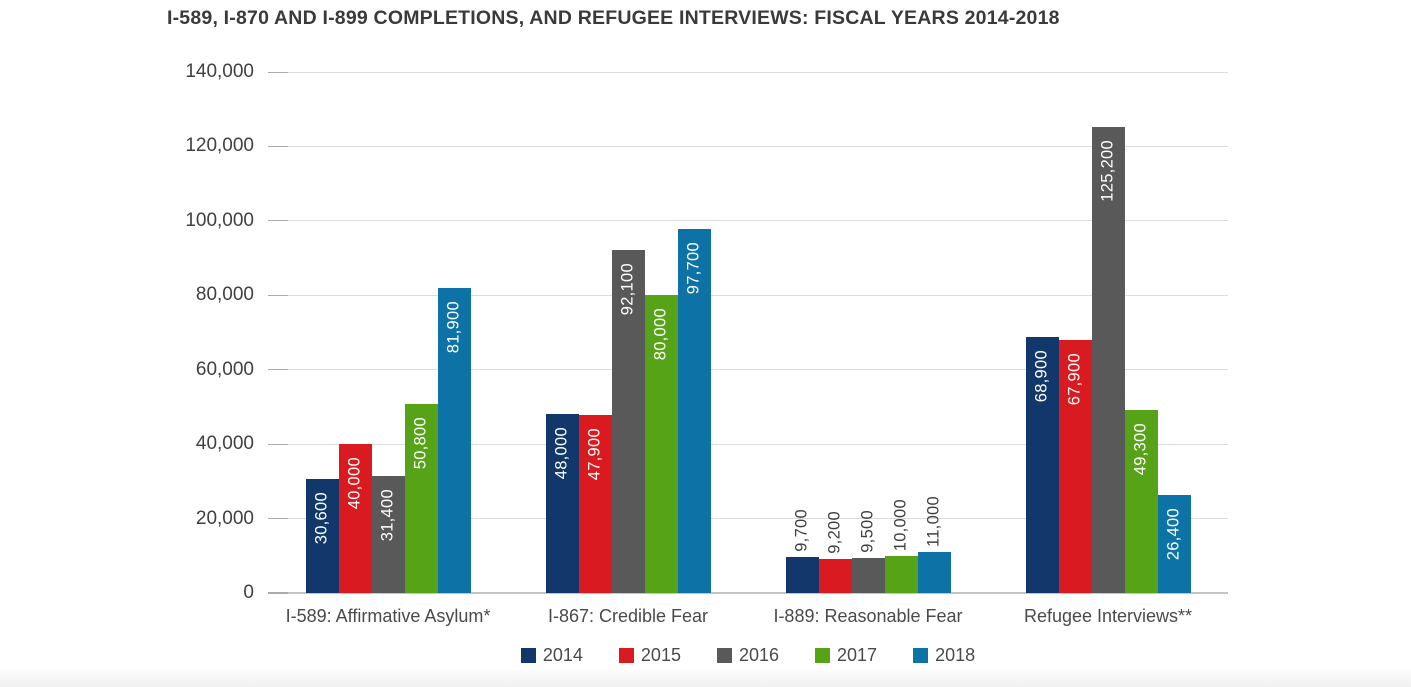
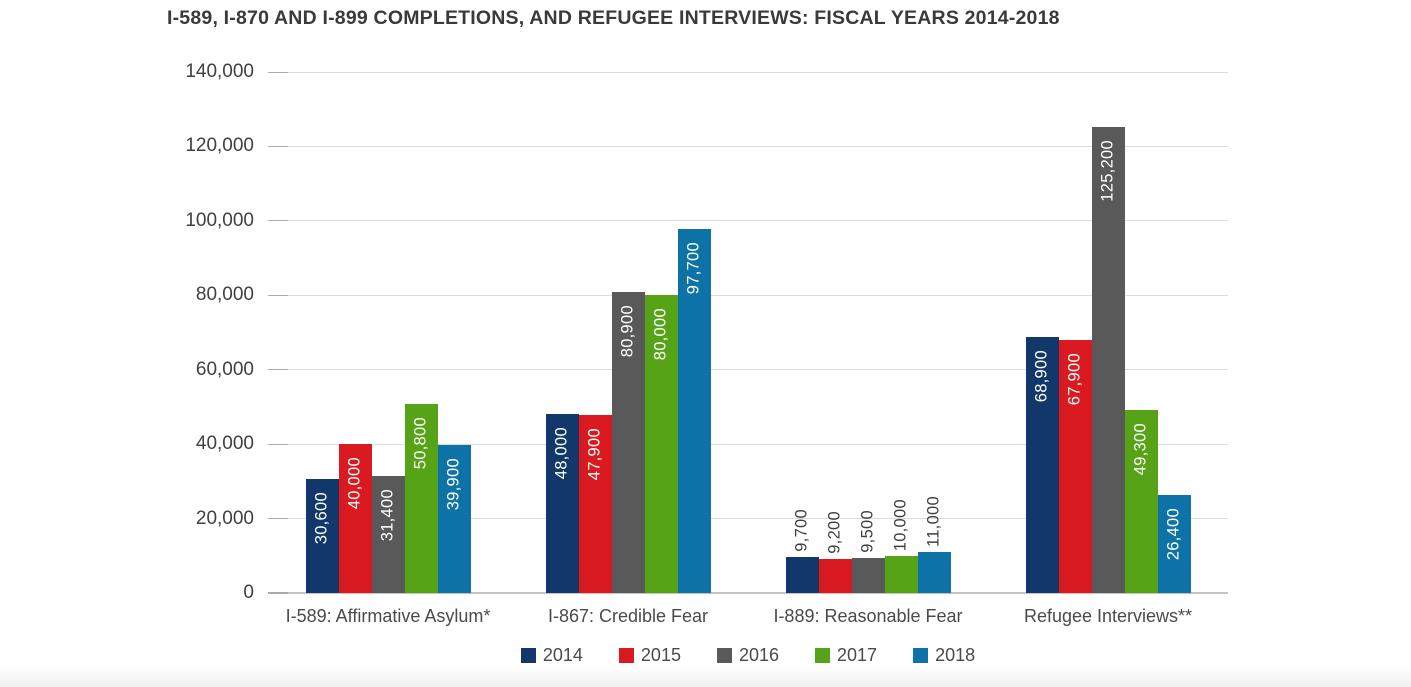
2018/I-589: Affirmative Asylum*: 81,900 -> 39,900
2016/I-867: Credible Fear: 92,100 -> 80,900
